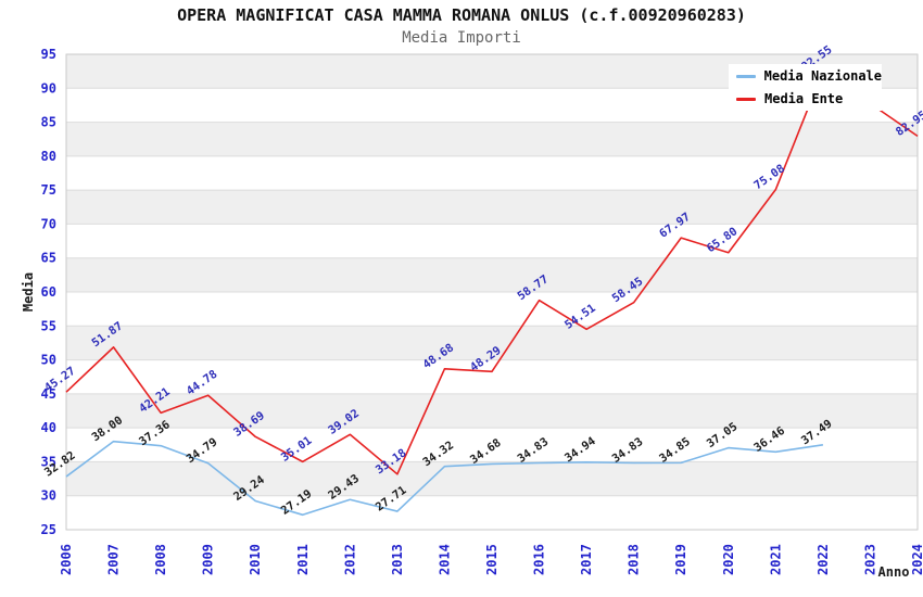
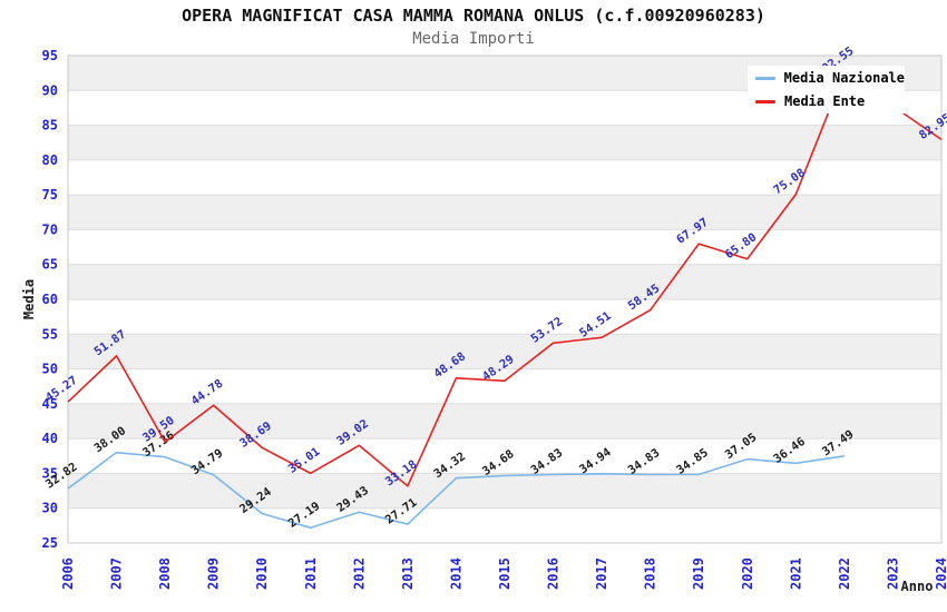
Media Ente/2008: 42.21 -> 39.50
Media Ente/2016: 58.77 -> 53.72
